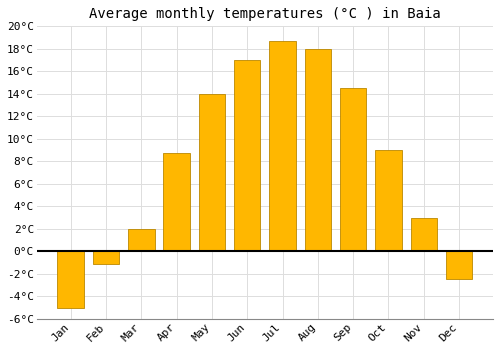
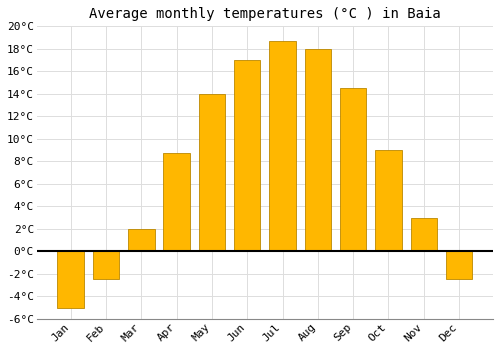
Feb: -1.1°C -> -2.5°C
